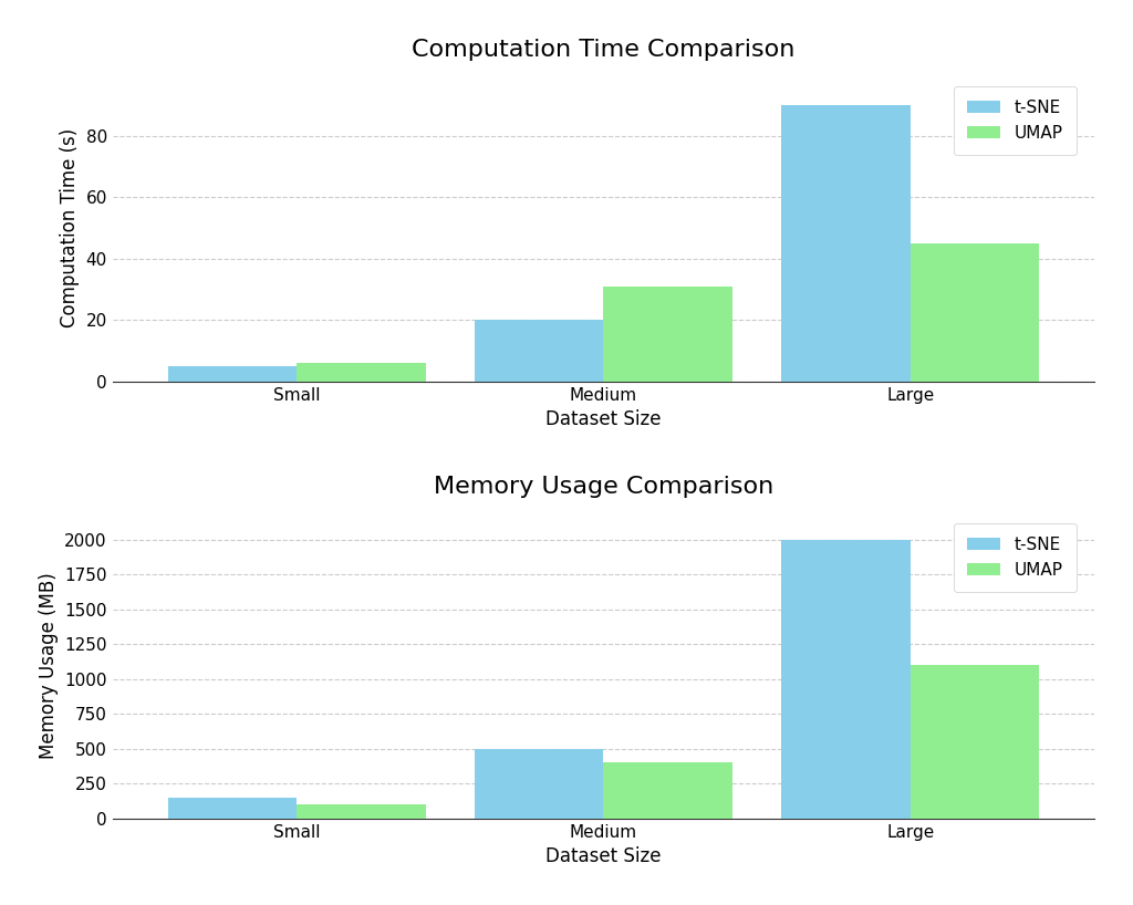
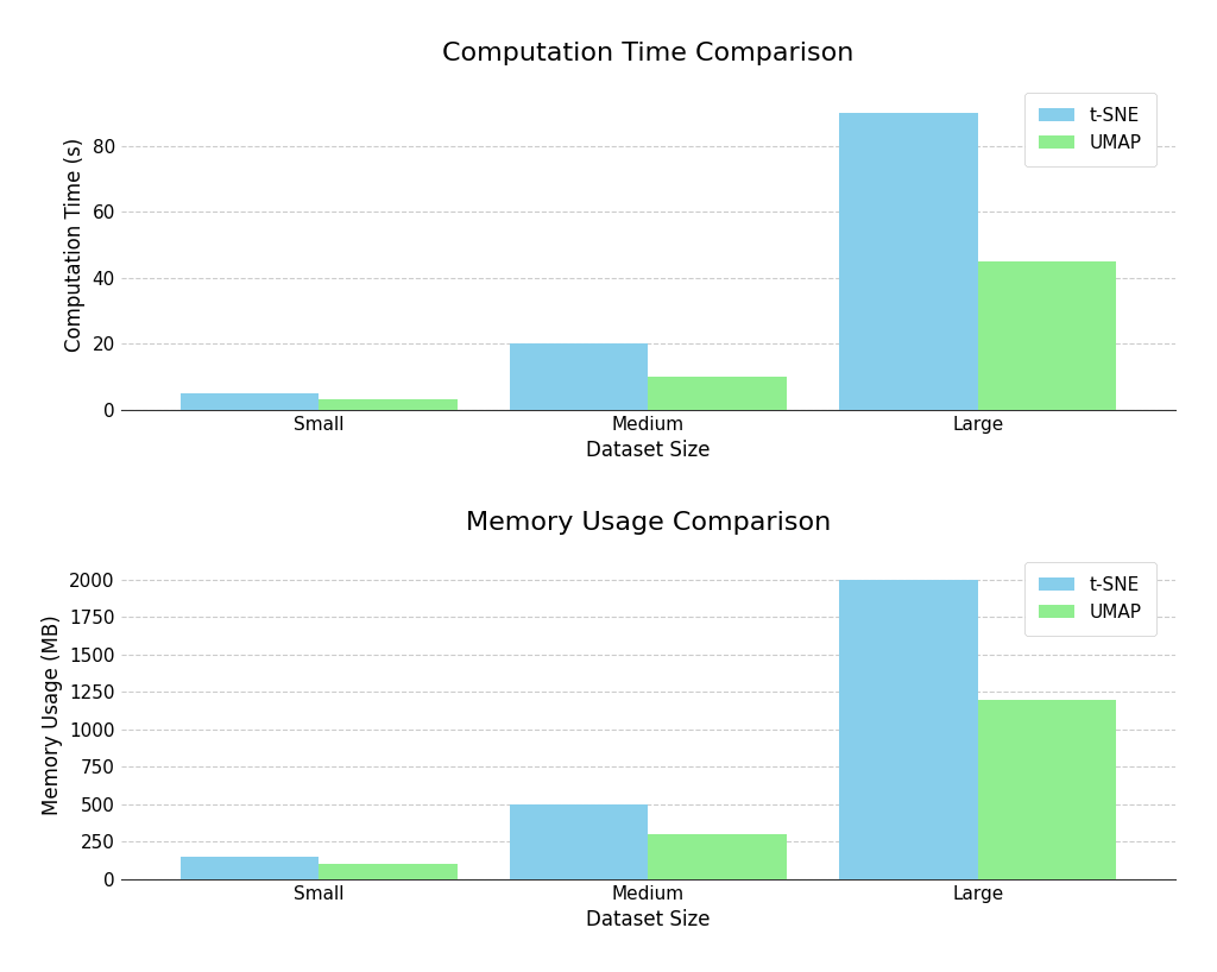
Computation Time Comparison/UMAP/Small: 6 -> 3
Computation Time Comparison/UMAP/Medium: 31 -> 10
Memory Usage Comparison/UMAP/Medium: 400 -> 300
Memory Usage Comparison/UMAP/Large: 1100 -> 1200
